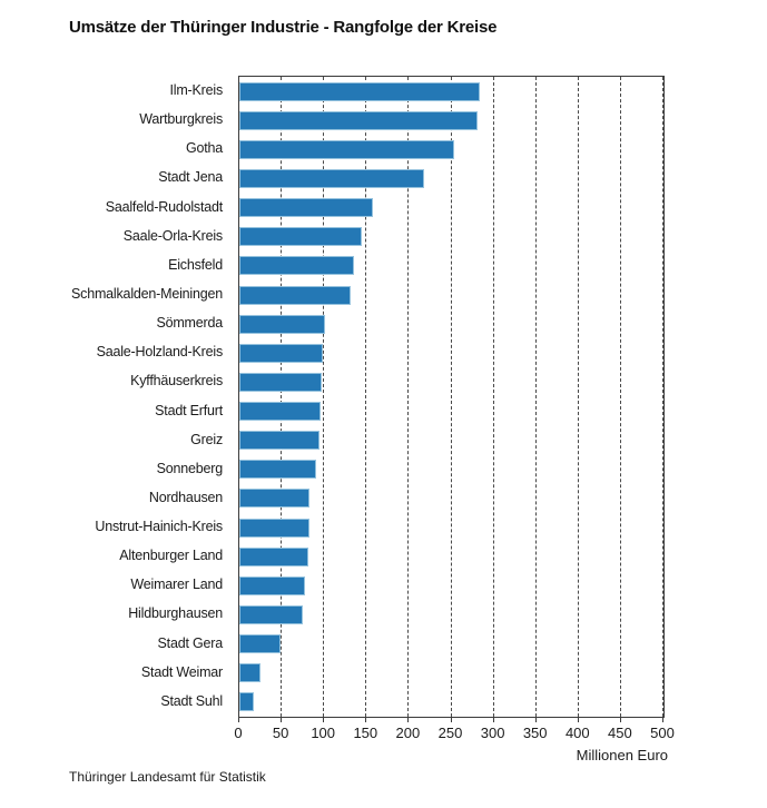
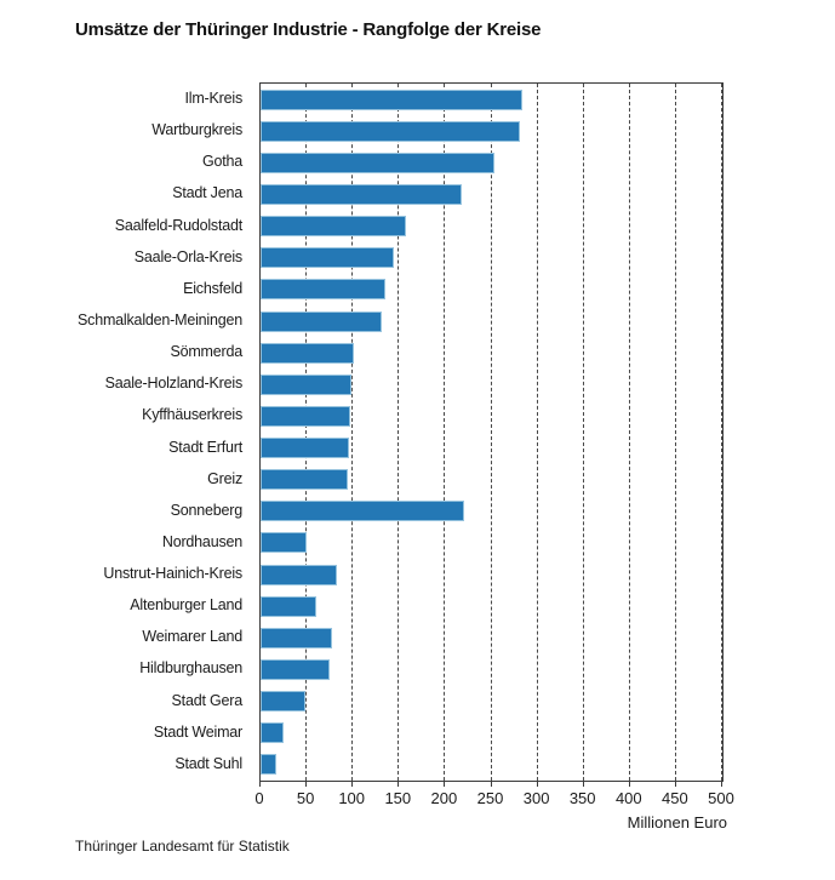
Sonneberg: 90 -> 220
Nordhausen: 80 -> 50
Altenburger Land: 80 -> 60
